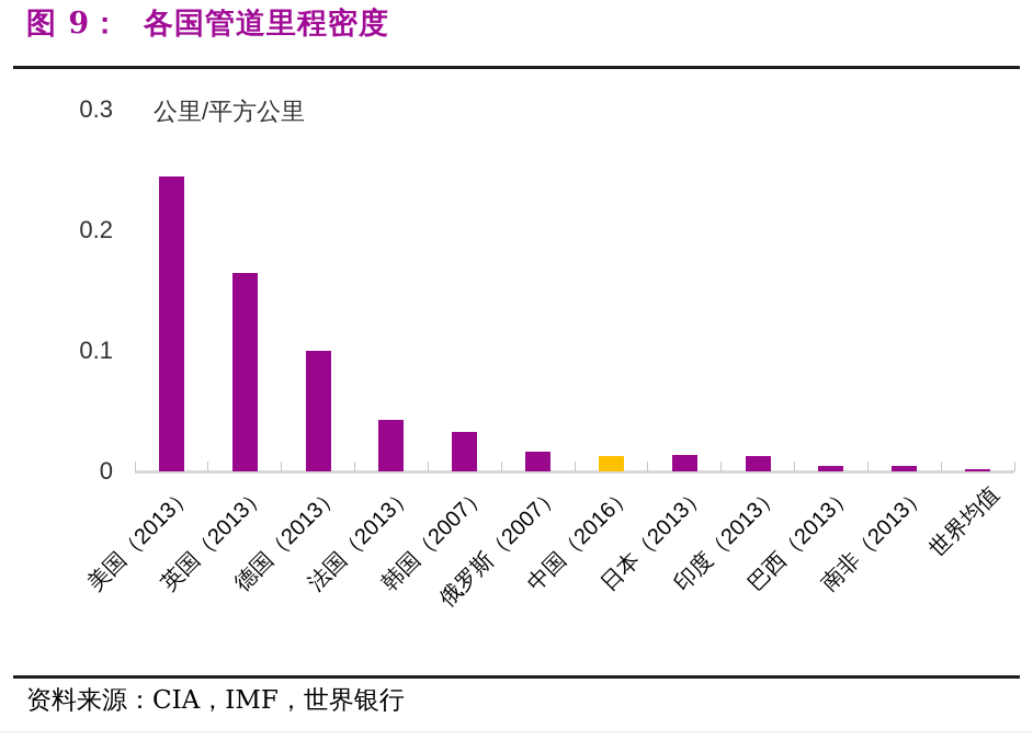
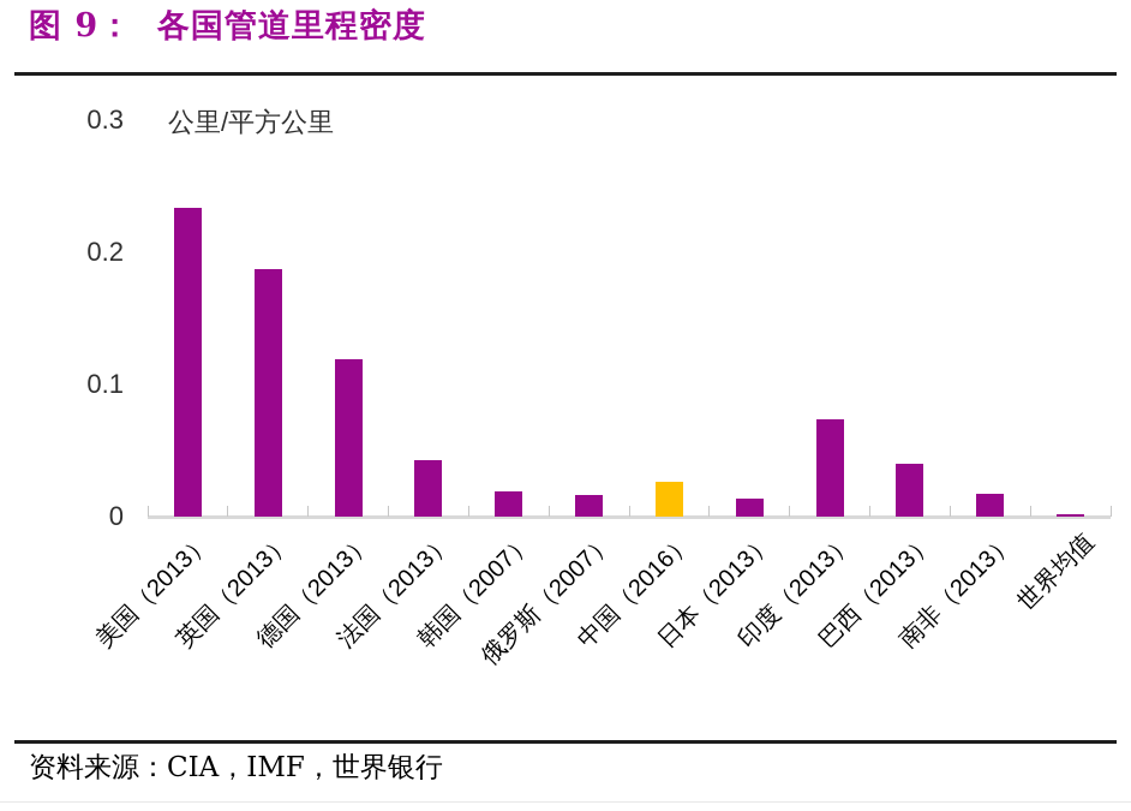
美国（2013）: 0.245 -> 0.234
英国（2013）: 0.165 -> 0.187
德国（2013）: 0.100 -> 0.119
韩国（2007）: 0.033 -> 0.019
中国（2016）: 0.013 -> 0.026
印度（2013）: 0.013 -> 0.074
巴西（2013）: 0.005 -> 0.040
南非（2013）: 0.005 -> 0.017
